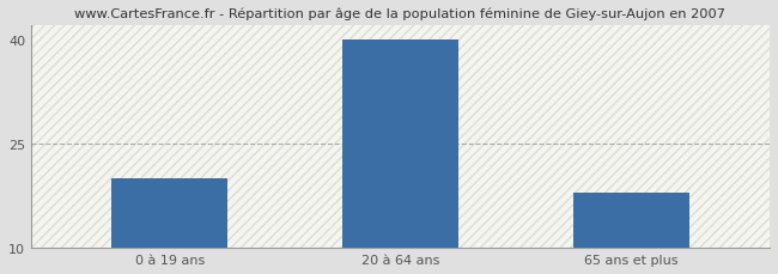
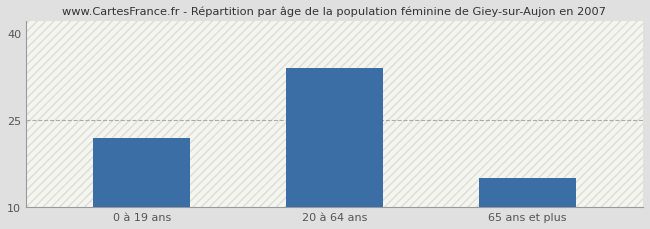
0 à 19 ans: 20 -> 22
20 à 64 ans: 40 -> 34
65 ans et plus: 18 -> 15
